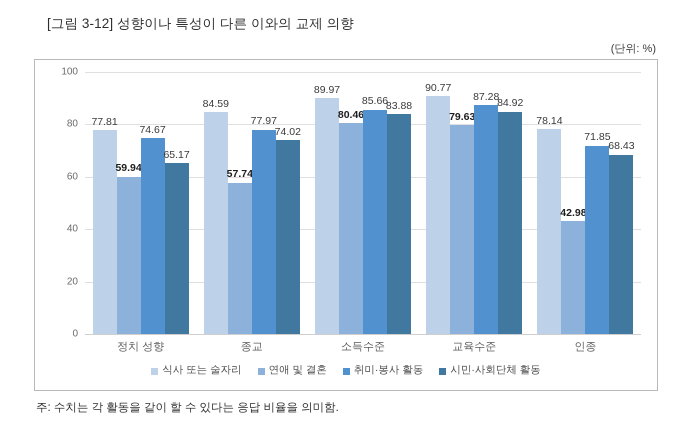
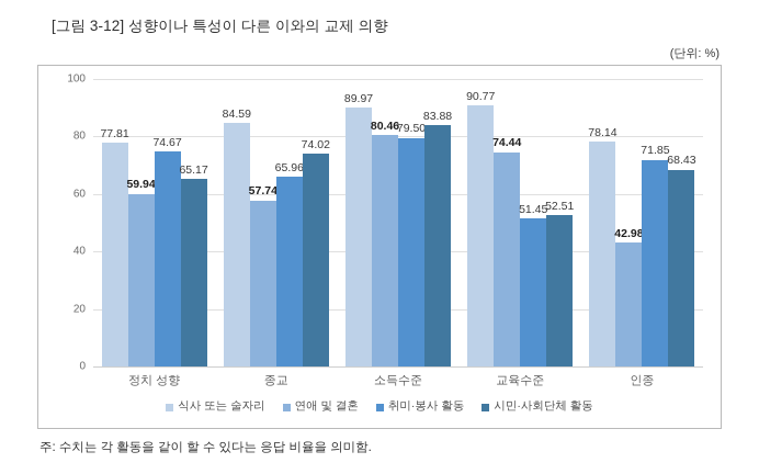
취미·봉사 활동/종교: 77.97 -> 65.96
취미·봉사 활동/소득수준: 85.66 -> 79.50
연애 및 결혼/교육수준: 79.63 -> 74.44
취미·봉사 활동/교육수준: 87.28 -> 51.45
시민·사회단체 활동/교육수준: 84.92 -> 52.51
